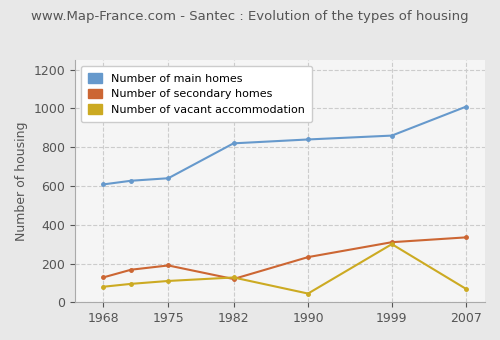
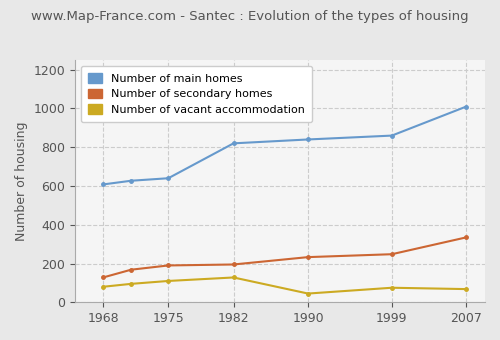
Number of secondary homes/1982: 120 -> 200
Number of secondary homes/1999: 310 -> 250
Number of vacant accommodation/1999: 300 -> 80
